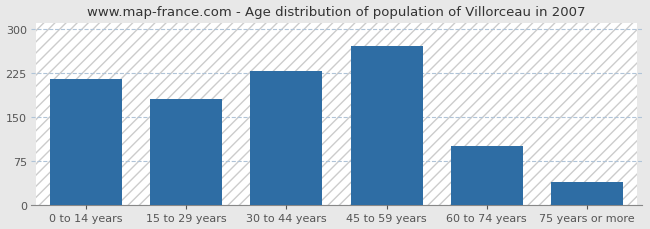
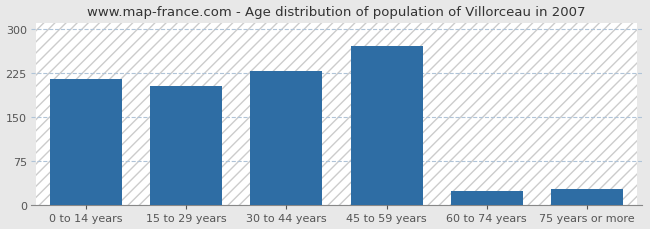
15 to 29 years: 180 -> 202
60 to 74 years: 100 -> 24
75 years or more: 40 -> 28
